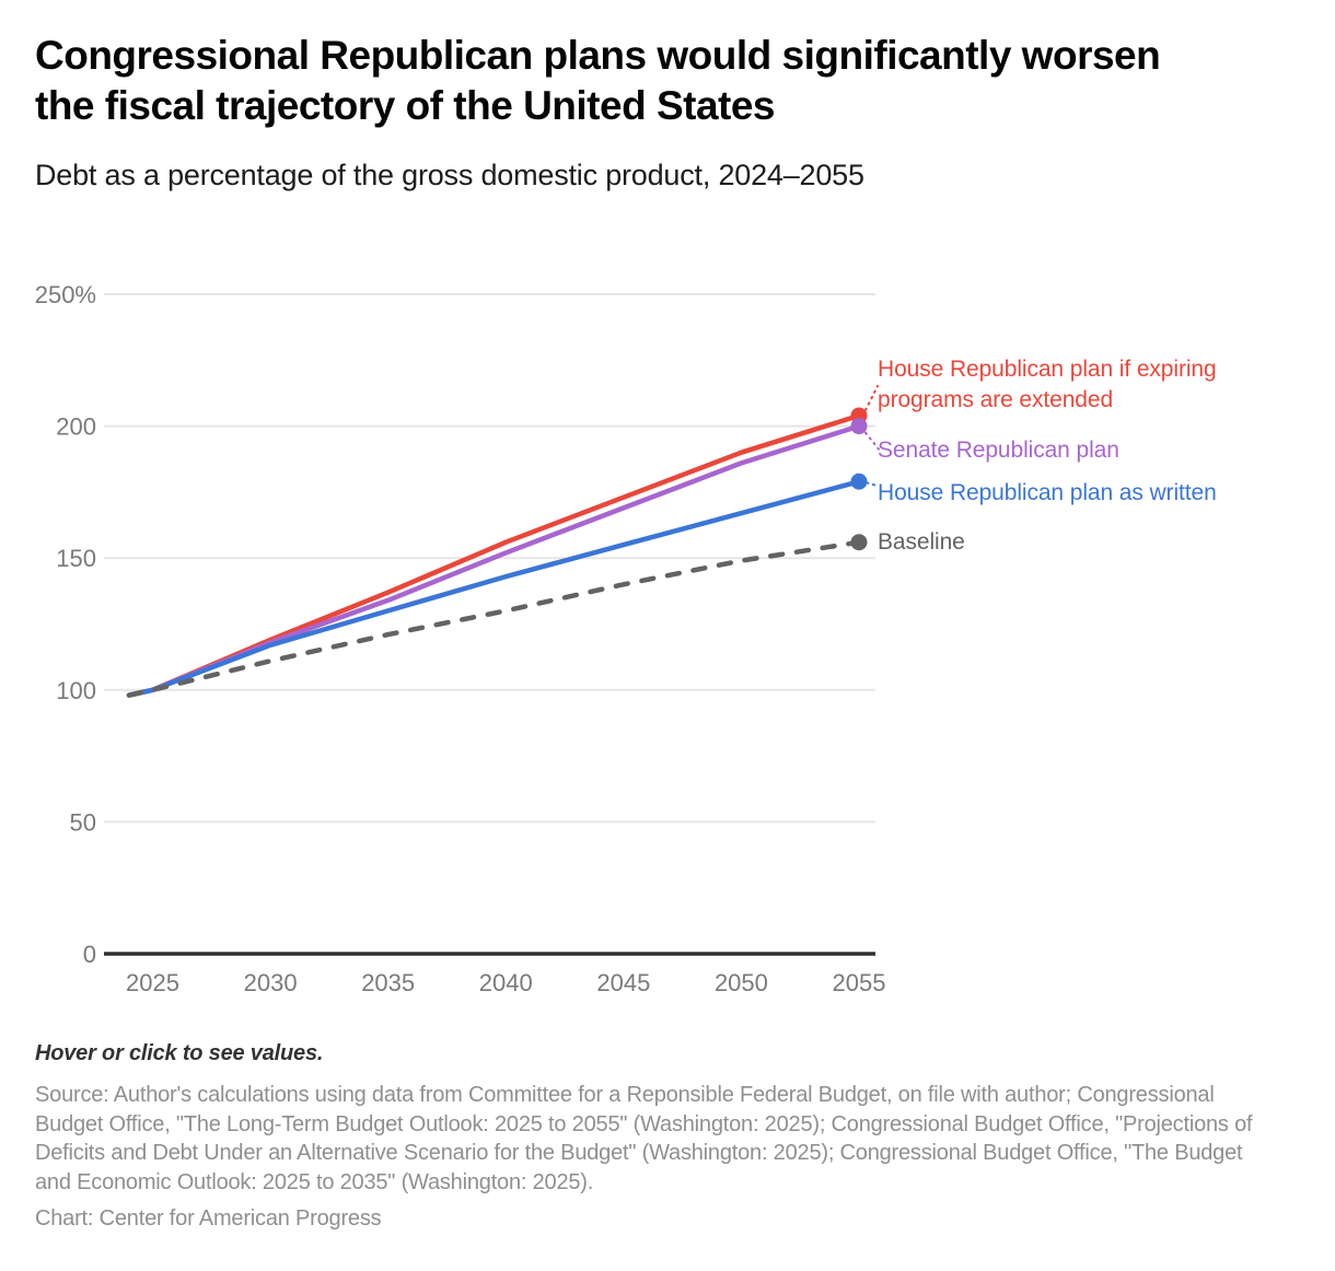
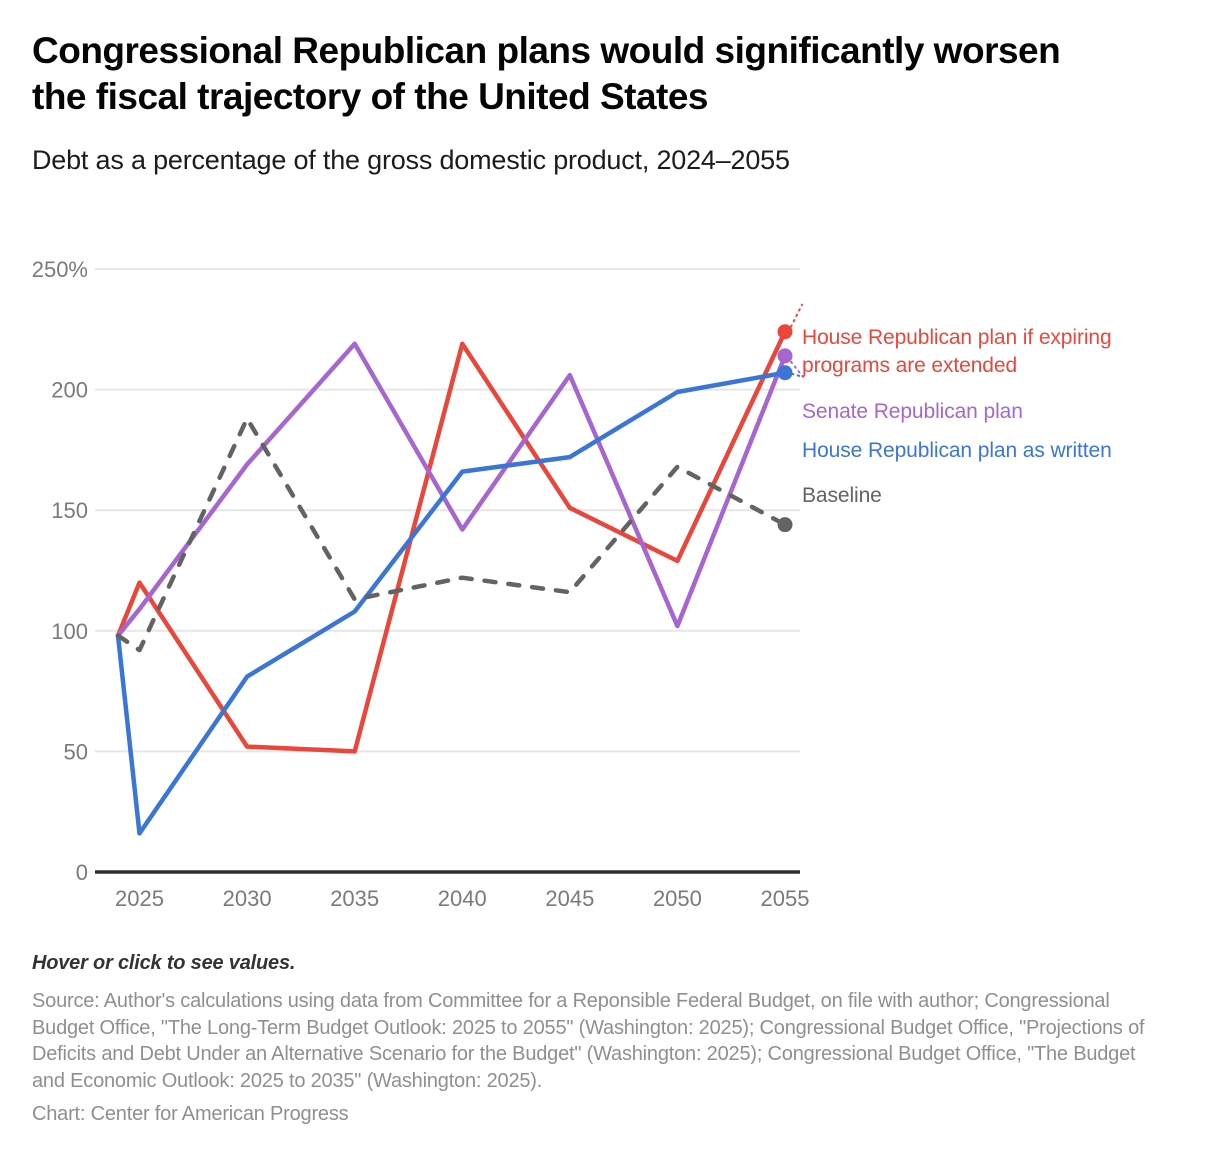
House Republican plan if expiring programs are extended/2025: 100% -> 120%
Senate Republican plan/2025: 100% -> 109%
House Republican plan as written/2025: 100% -> 16%
Baseline/2025: 100% -> 92%
House Republican plan if expiring programs are extended/2030: 119% -> 52%
Senate Republican plan/2030: 118% -> 169%
House Republican plan as written/2030: 117% -> 81%
Baseline/2030: 111% -> 188%
House Republican plan if expiring programs are extended/2035: 137% -> 50%
Senate Republican plan/2035: 134% -> 219%
House Republican plan as written/2035: 130% -> 108%
Baseline/2035: 121% -> 113%
House Republican plan if expiring programs are extended/2040: 156% -> 219%
Senate Republican plan/2040: 152% -> 142%
House Republican plan as written/2040: 143% -> 166%
Baseline/2040: 130% -> 122%
House Republican plan if expiring programs are extended/2045: 173% -> 151%
Senate Republican plan/2045: 169% -> 206%
House Republican plan as written/2045: 155% -> 172%
Baseline/2045: 140% -> 116%
House Republican plan if expiring programs are extended/2050: 190% -> 129%
Senate Republican plan/2050: 186% -> 102%
House Republican plan as written/2050: 167% -> 199%
Baseline/2050: 149% -> 168%
House Republican plan if expiring programs are extended/2055: 204% -> 224%
Senate Republican plan/2055: 200% -> 214%
House Republican plan as written/2055: 179% -> 207%
Baseline/2055: 156% -> 144%
